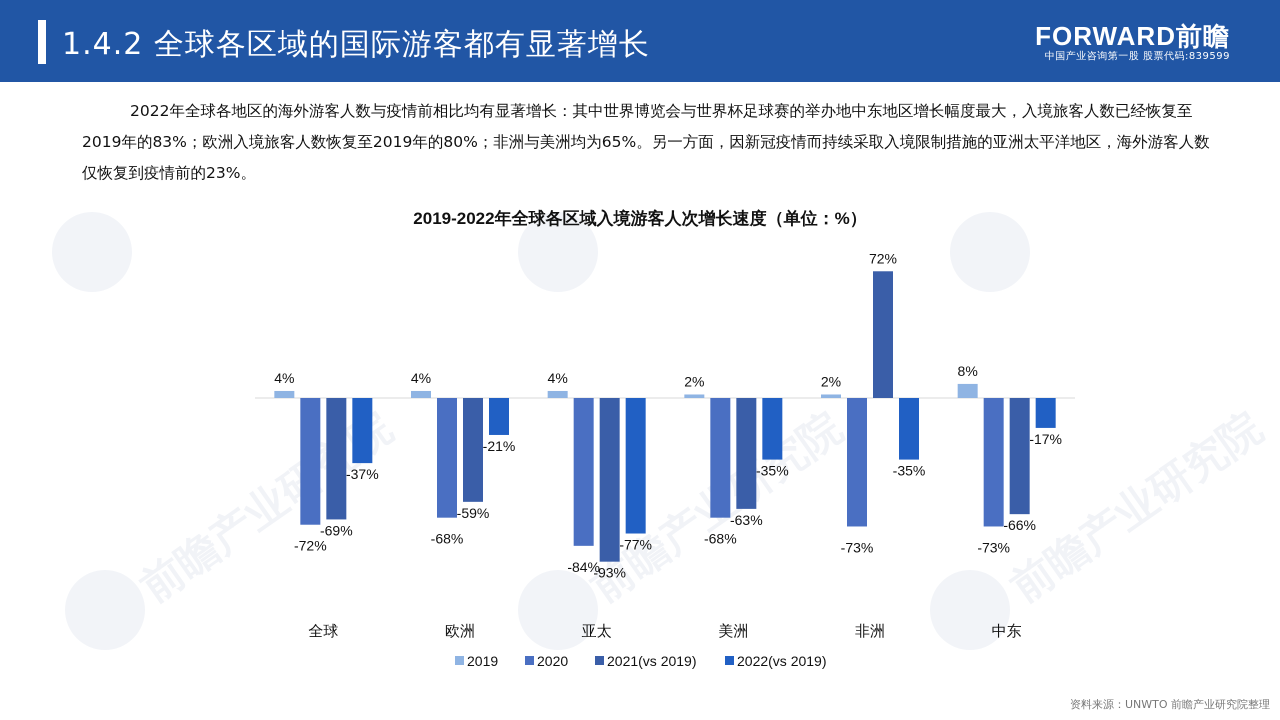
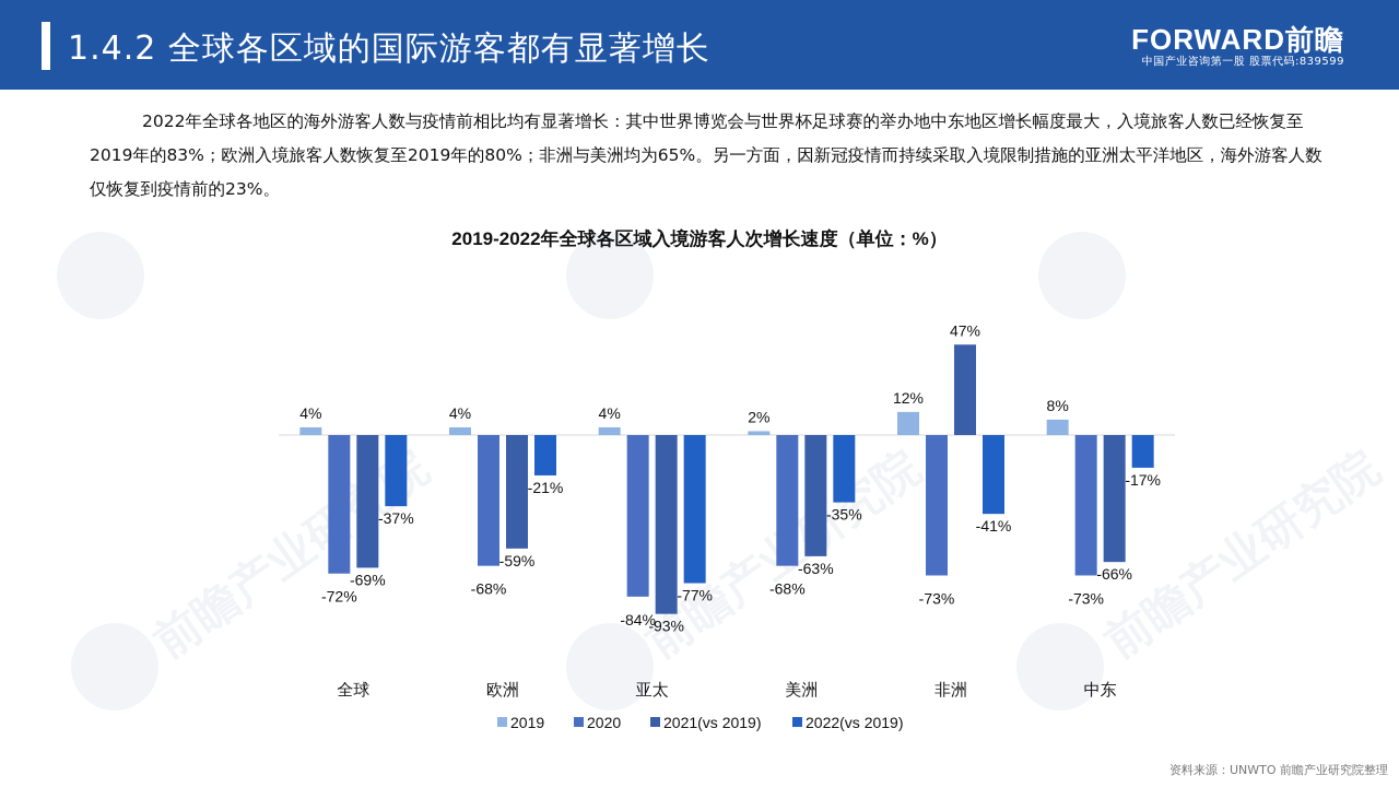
2019/非洲: 2% -> 12%
2021(vs 2019)/非洲: 72% -> 47%
2022(vs 2019)/非洲: -35% -> -41%
